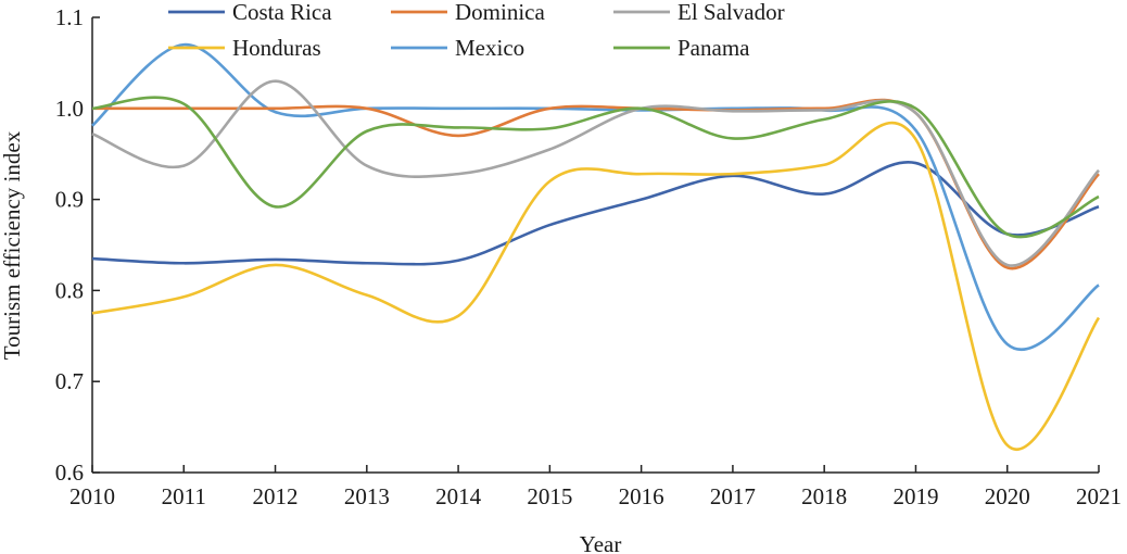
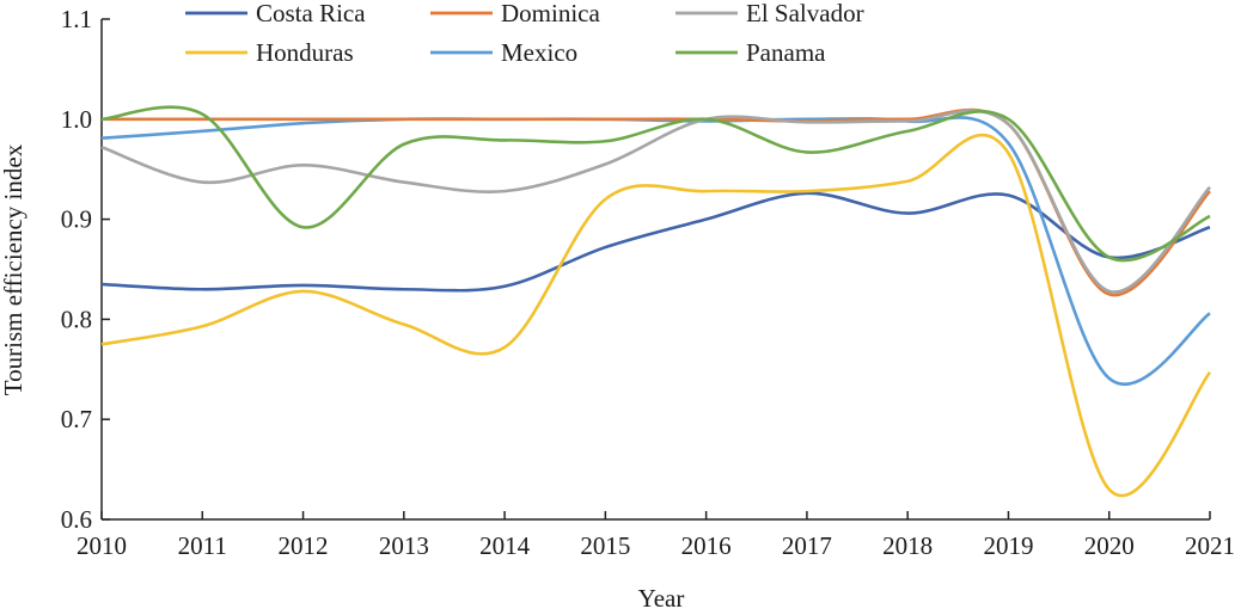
Mexico/2011: 1.07 -> 0.99
El Salvador/2012: 1.03 -> 0.95
Dominica/2014: 0.97 -> 1.00
Costa Rica/2019: 0.94 -> 0.92
Honduras/2021: 0.77 -> 0.75
